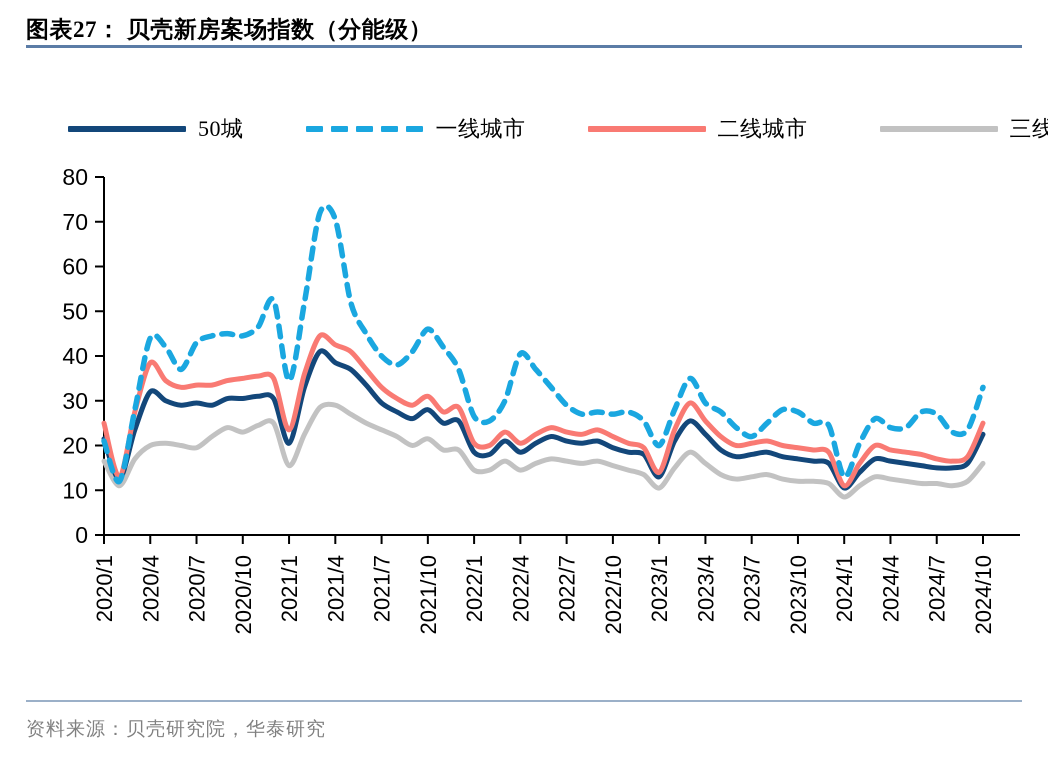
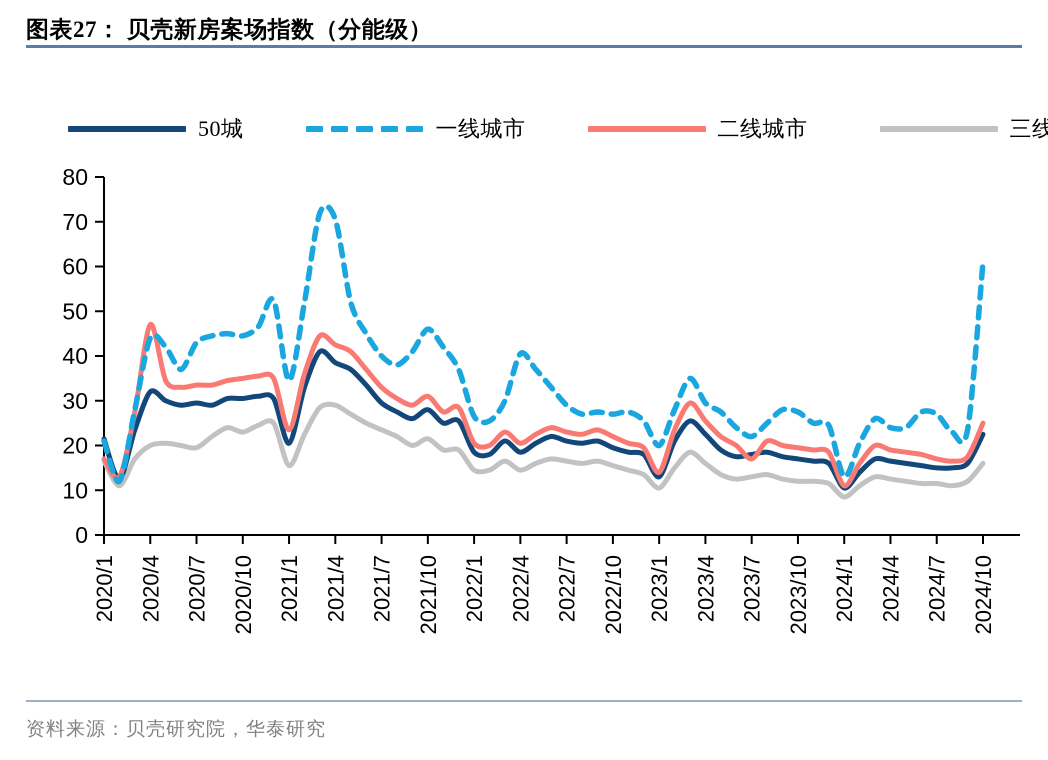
二线城市/2020/1: 25 -> 17
二线城市/2020/4: 38 -> 47
二线城市/2023/7: 20 -> 17
一线城市/2024/10: 33 -> 61
